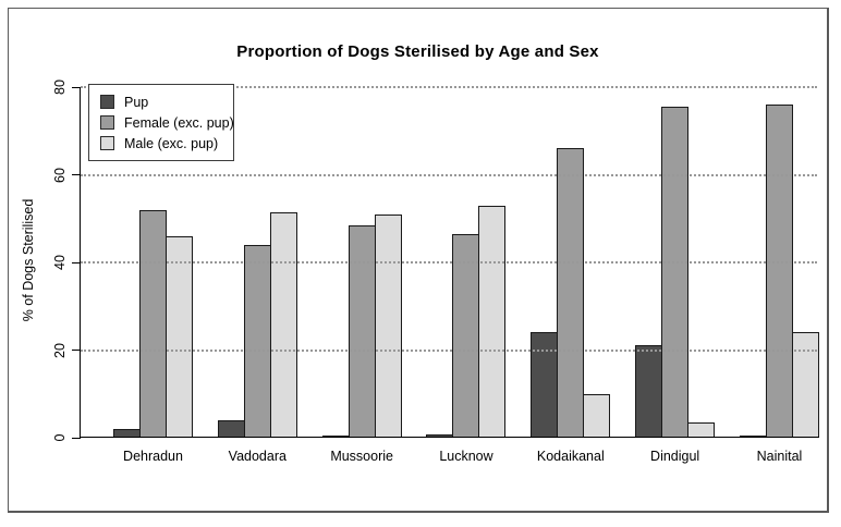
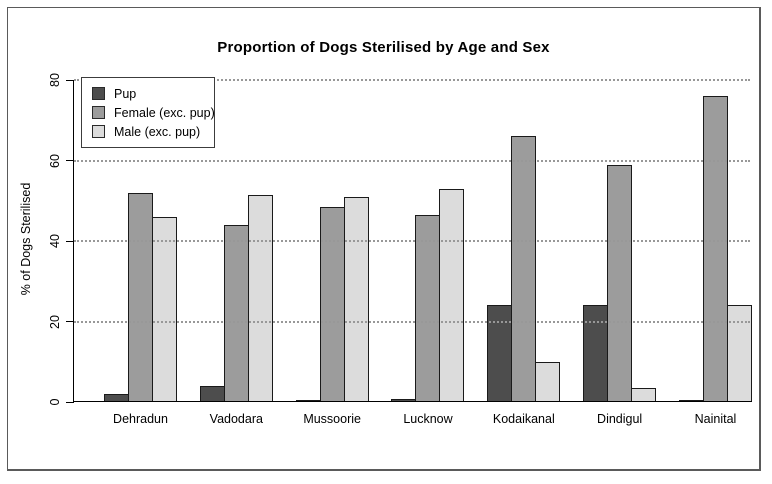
Pup/Dindigul: 21 -> 24
Female (exc. pup)/Dindigul: 76 -> 59
